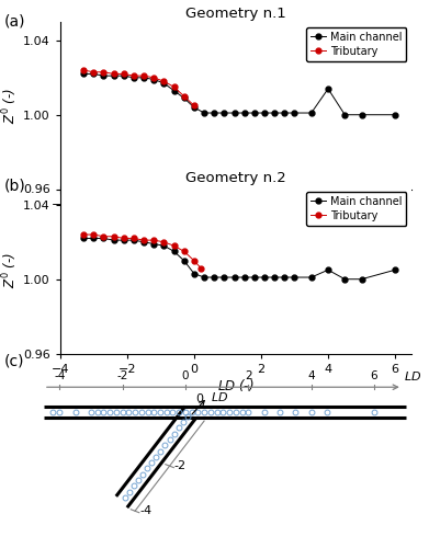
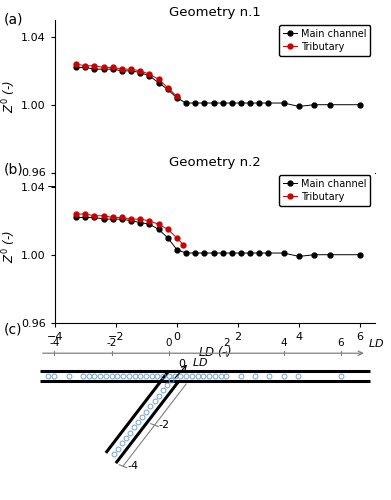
Geometry n.1/Main channel/4: 1.014 -> 0.999
Geometry n.2/Main channel/4: 1.005 -> 0.999
Geometry n.2/Main channel/6: 1.005 -> 1.000
